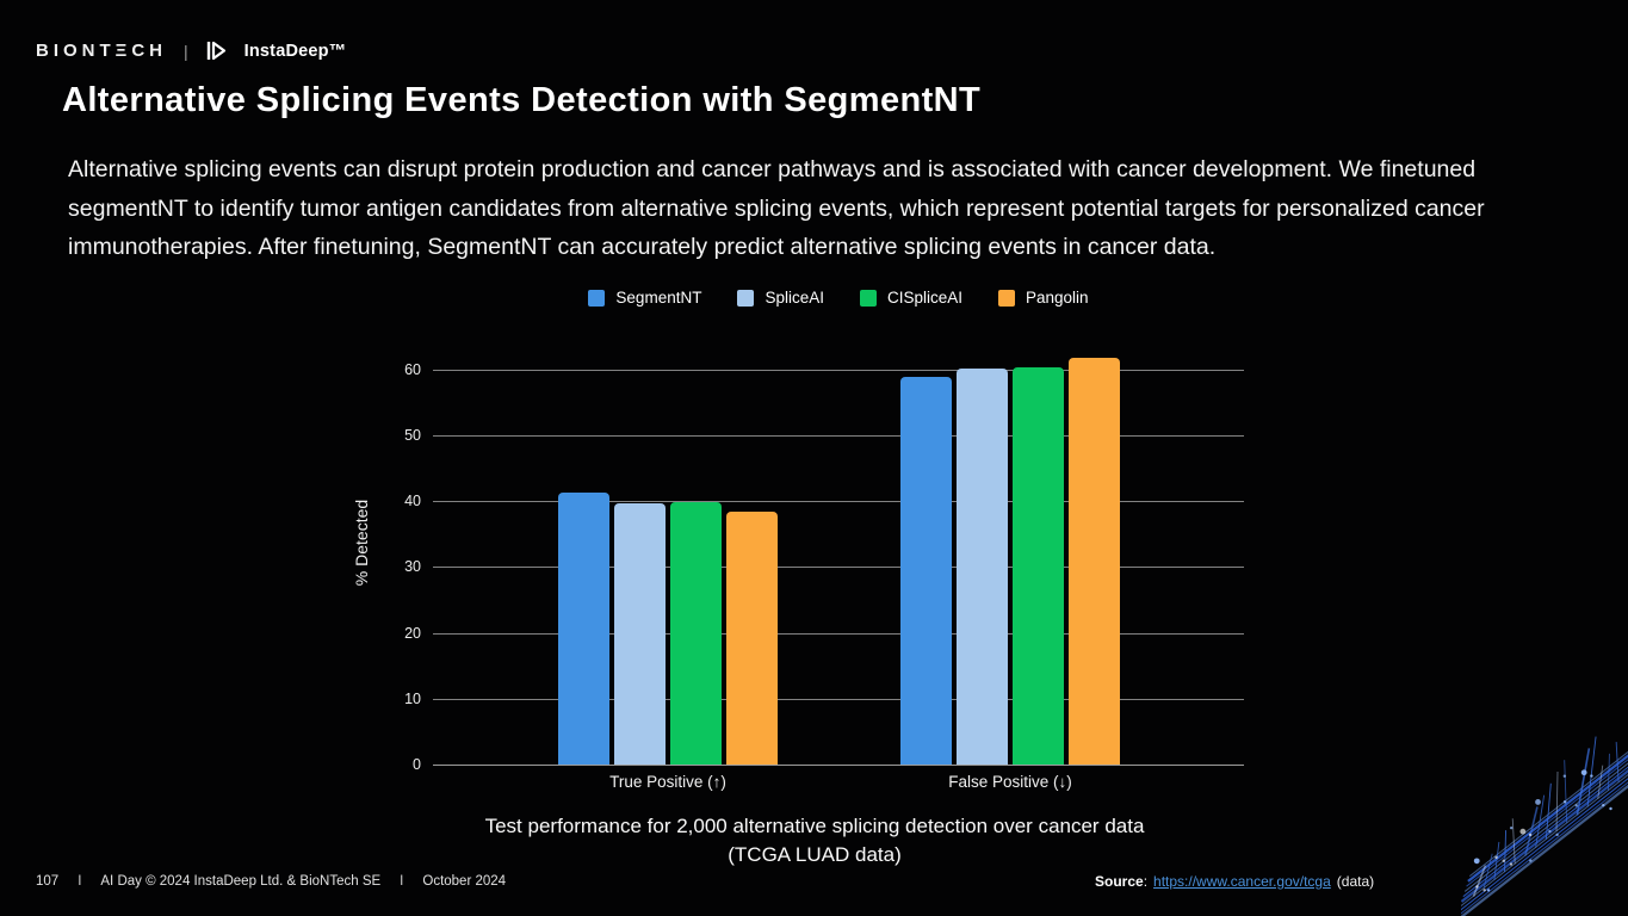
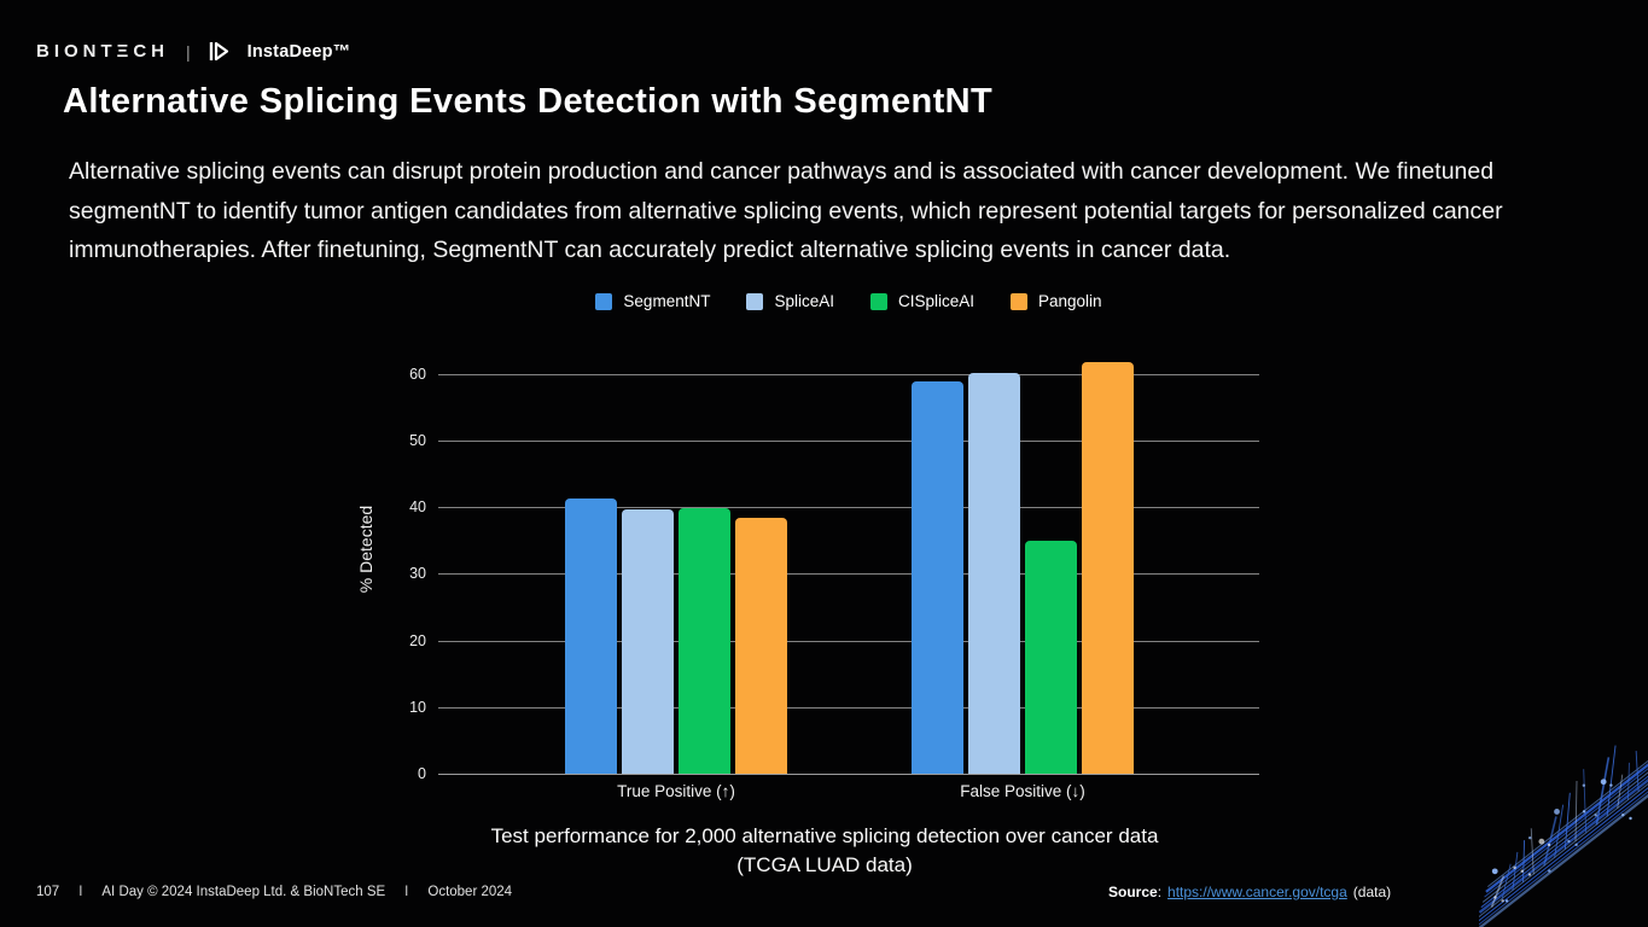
CISpliceAI/False Positive (↓): 60 -> 35
